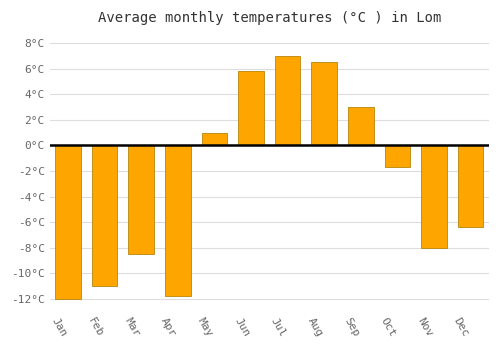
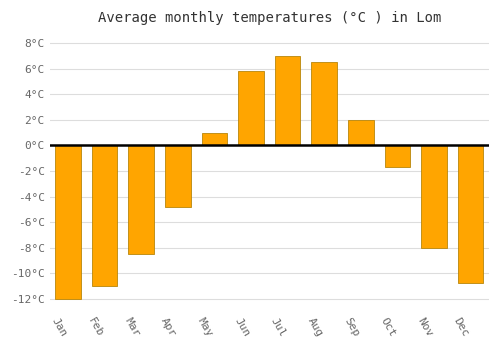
Apr: -11.8°C -> -4.8°C
Sep: 3.0°C -> 2.0°C
Dec: -6.4°C -> -10.8°C
